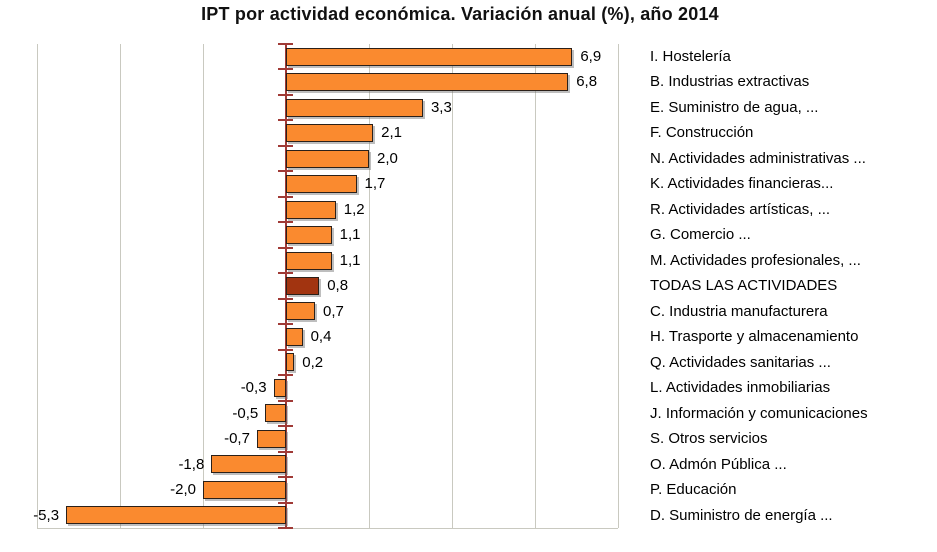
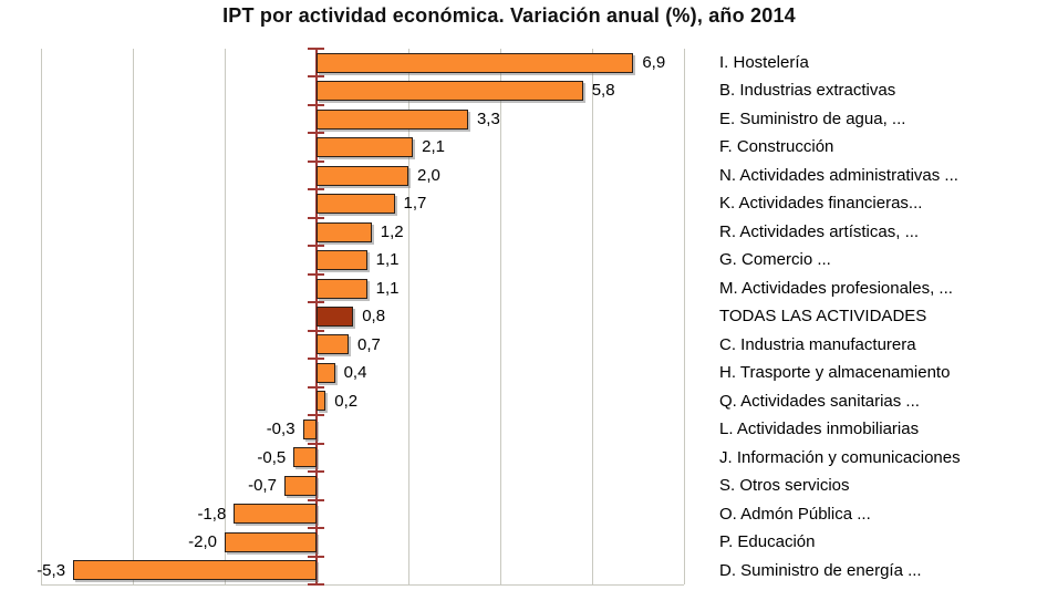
B. Industrias extractivas: 6,8 -> 5,8
